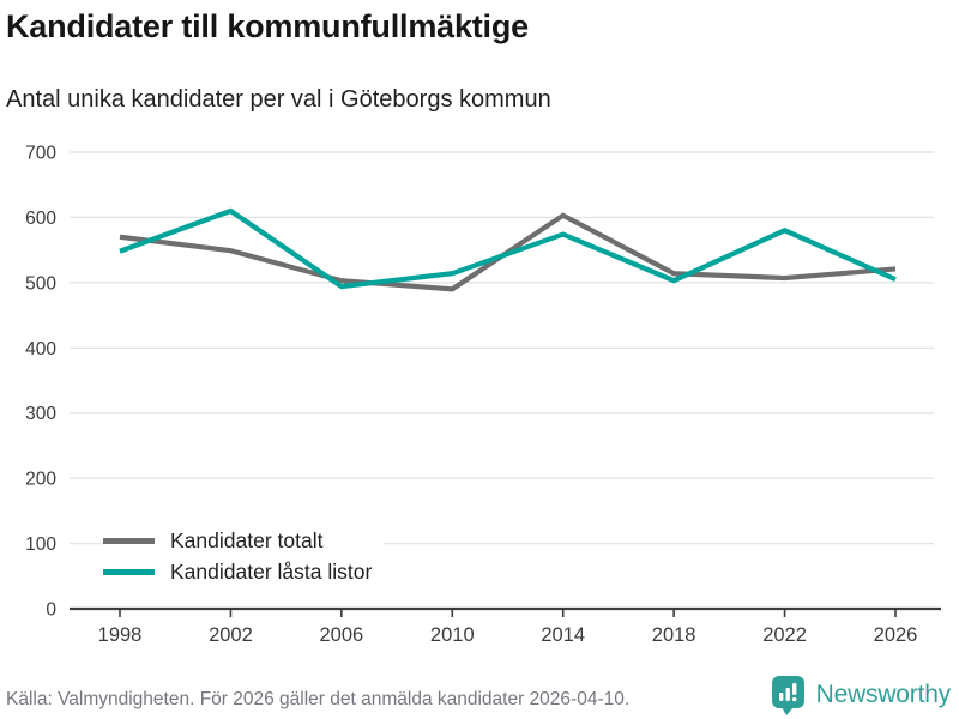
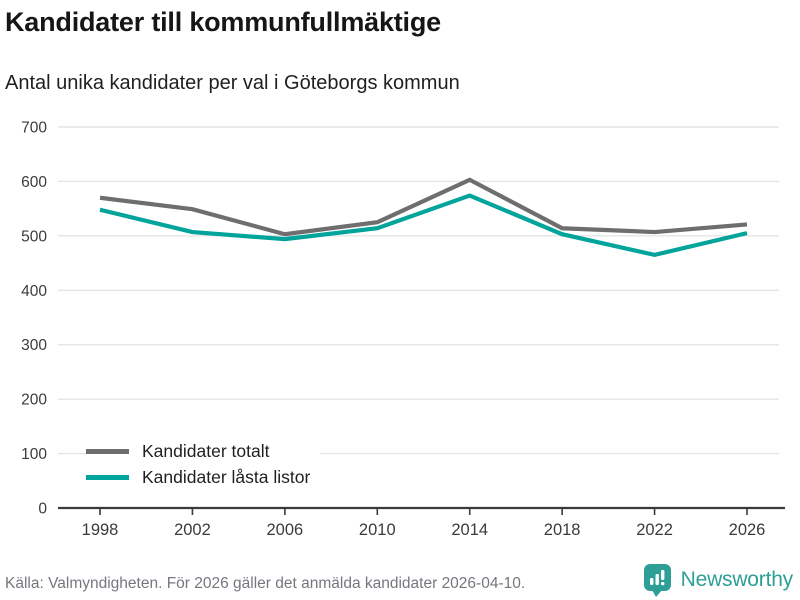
Kandidater låsta listor/2002: 610 -> 510
Kandidater totalt/2010: 490 -> 520
Kandidater låsta listor/2022: 580 -> 460
